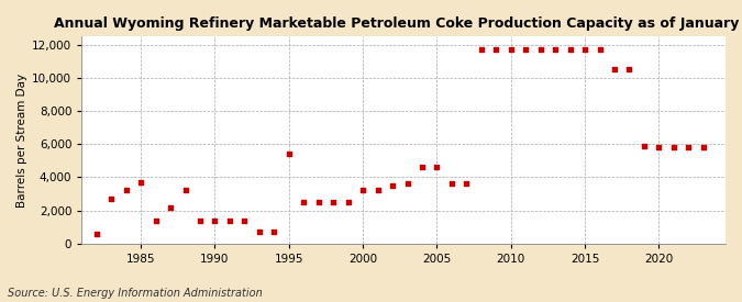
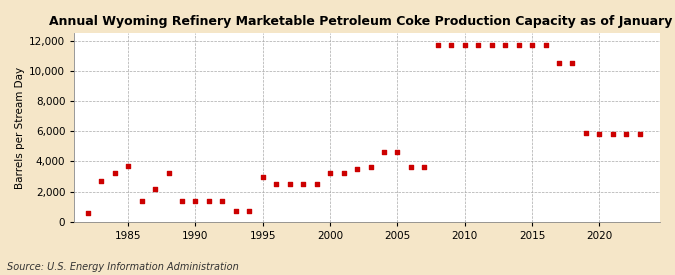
1995: 5,400 -> 3,000
